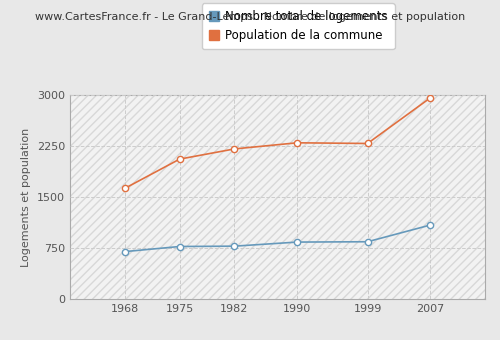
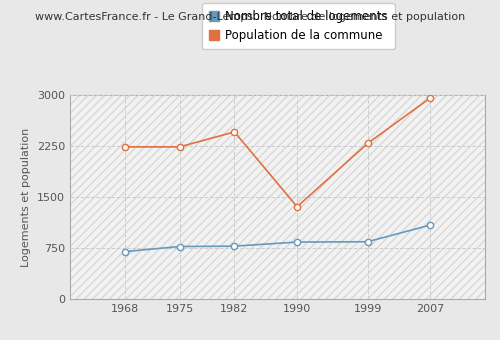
Population de la commune/1968: 1630 -> 2240
Population de la commune/1975: 2060 -> 2240
Population de la commune/1982: 2210 -> 2460
Population de la commune/1990: 2300 -> 1360
